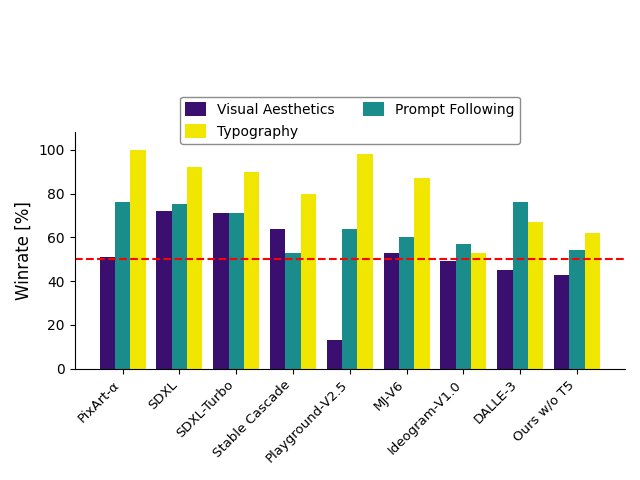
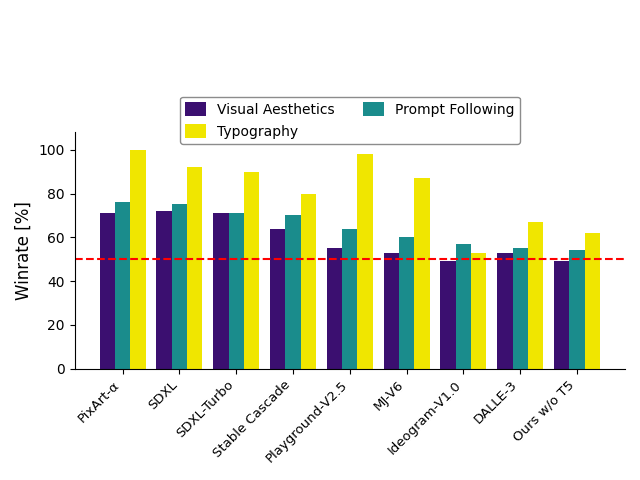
Visual Aesthetics/PixArt-α: 51 -> 71
Prompt Following/Stable Cascade: 53 -> 70
Visual Aesthetics/Playground-V2.5: 13 -> 55
Visual Aesthetics/DALLE-3: 45 -> 53
Prompt Following/DALLE-3: 76 -> 55
Visual Aesthetics/Ours w/o T5: 43 -> 49
